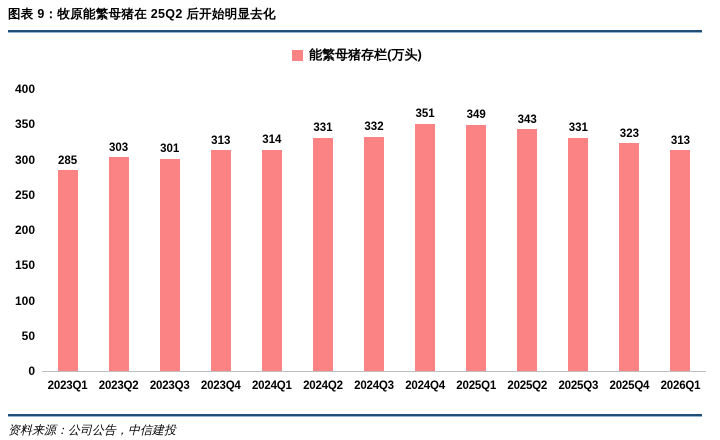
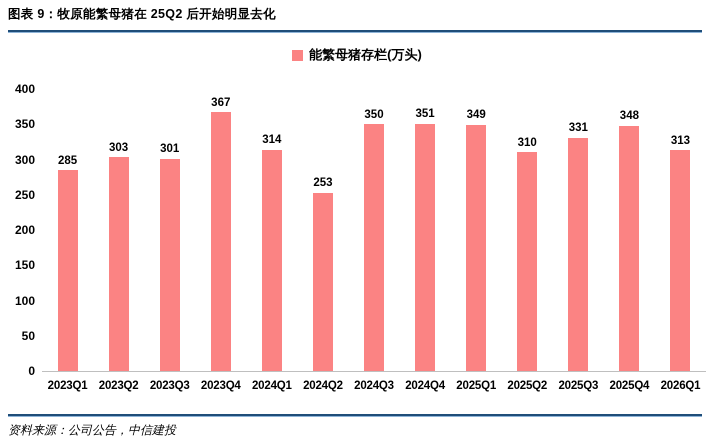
2023Q4: 313 -> 367
2024Q2: 331 -> 253
2024Q3: 332 -> 350
2025Q2: 343 -> 310
2025Q4: 323 -> 348
